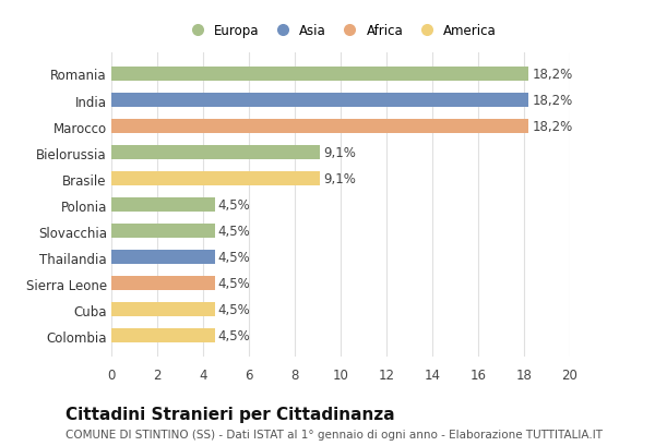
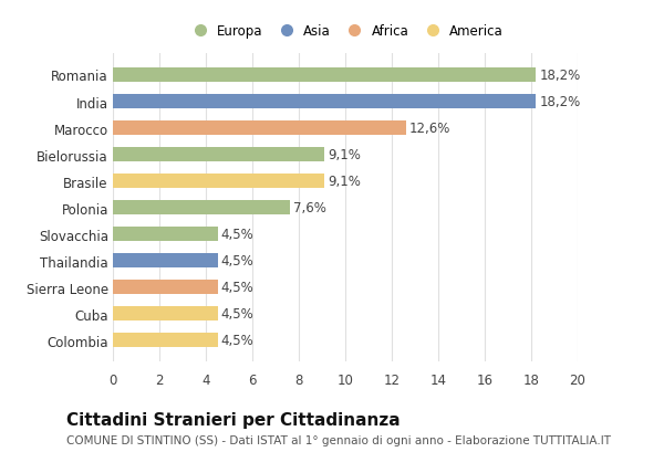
Marocco: 18,2% -> 12,6%
Polonia: 4,5% -> 7,6%
